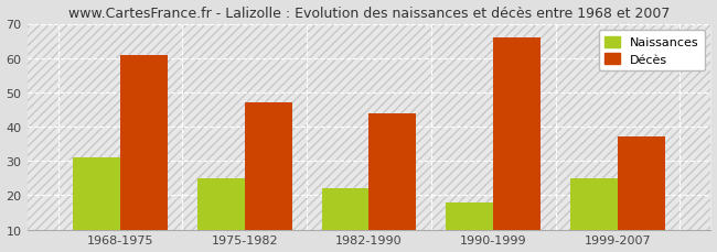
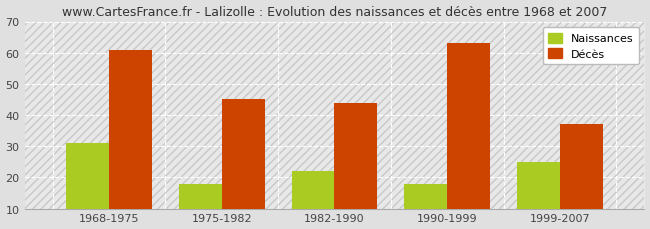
Naissances/1975-1982: 25 -> 18
Décès/1975-1982: 47 -> 45
Décès/1990-1999: 66 -> 63
